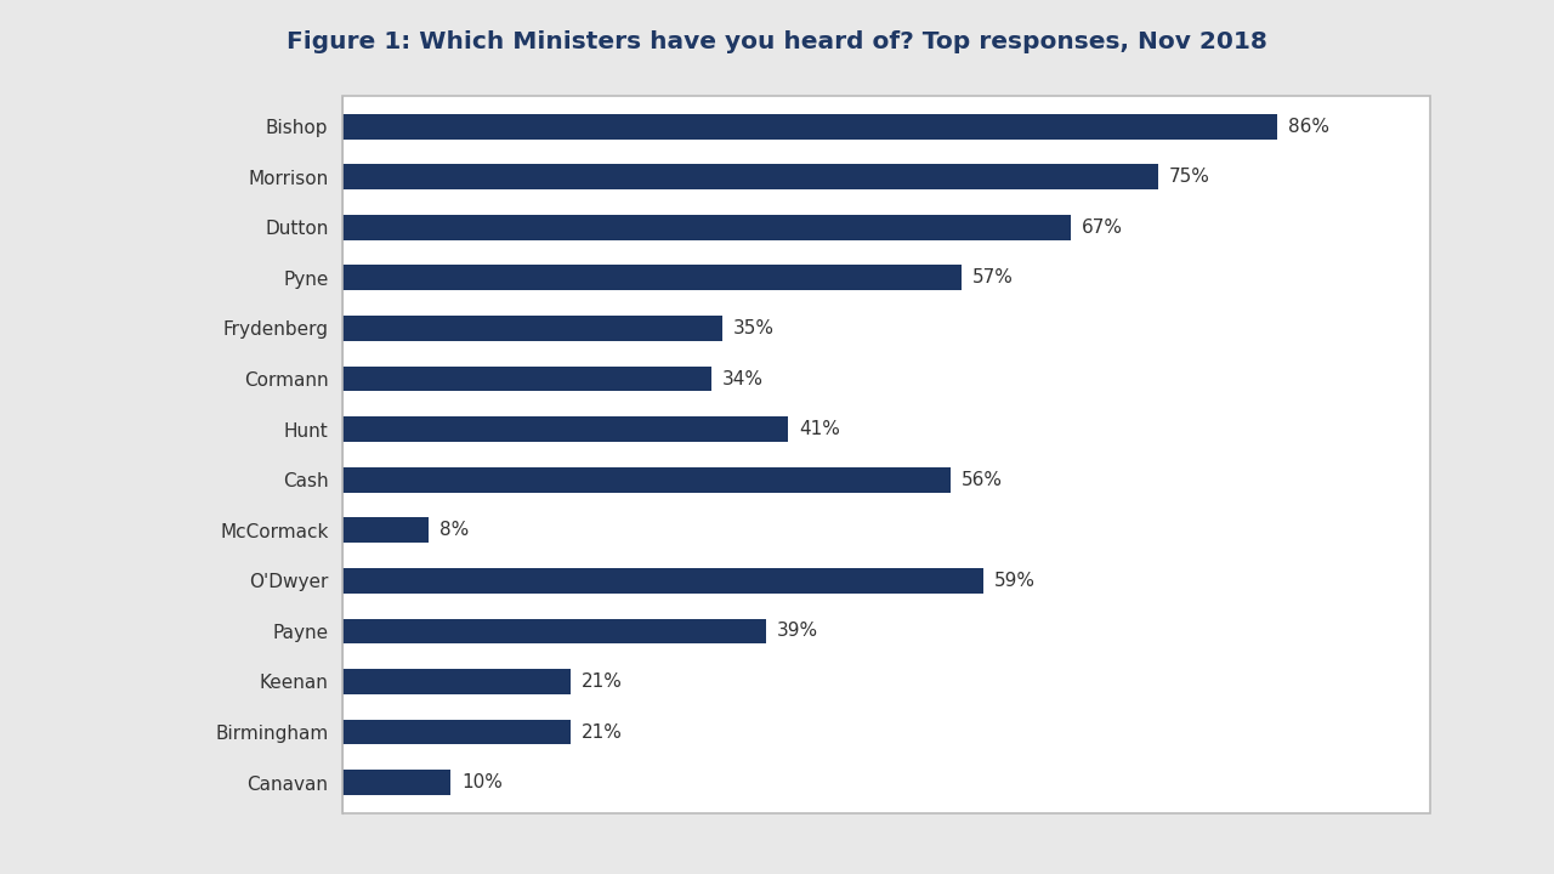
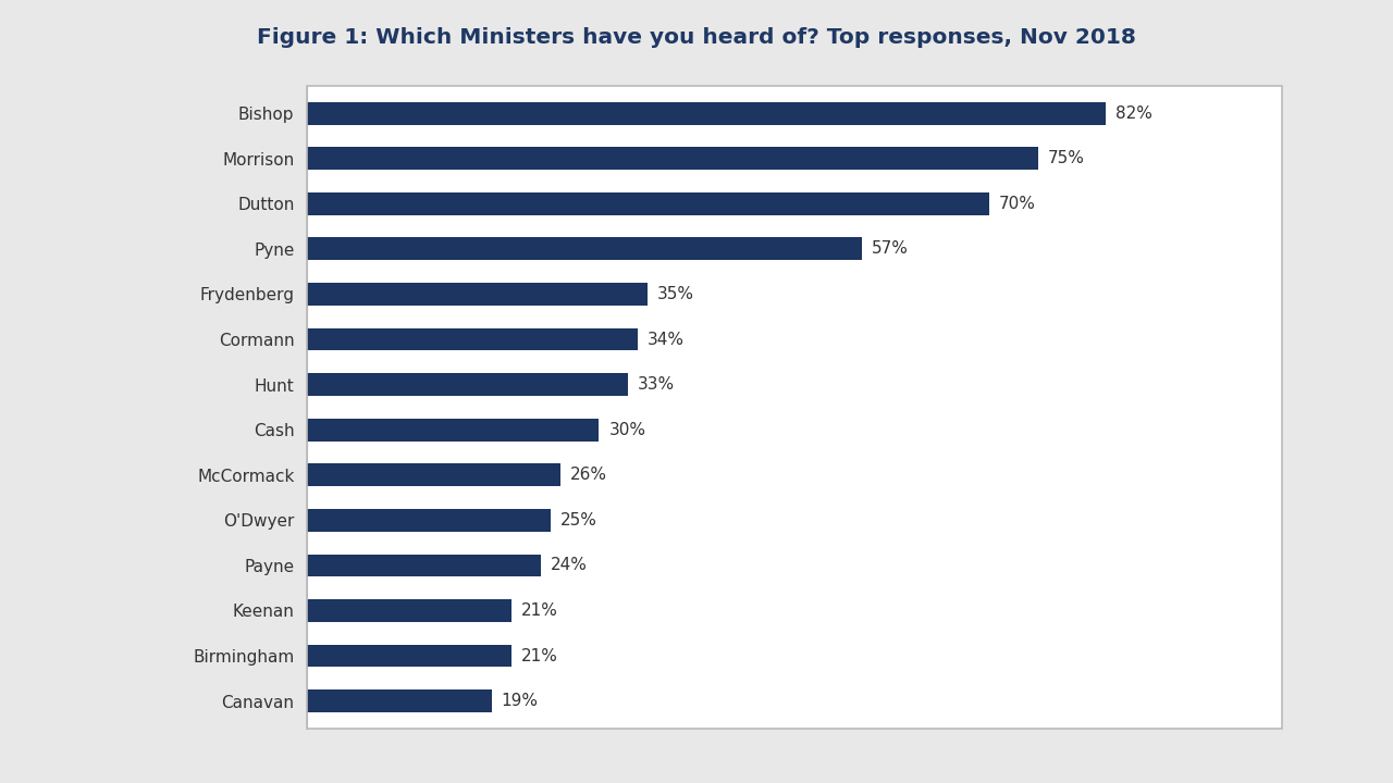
Bishop: 86% -> 82%
Dutton: 67% -> 70%
Hunt: 41% -> 33%
Cash: 56% -> 30%
McCormack: 8% -> 26%
O'Dwyer: 59% -> 25%
Payne: 39% -> 24%
Canavan: 10% -> 19%
